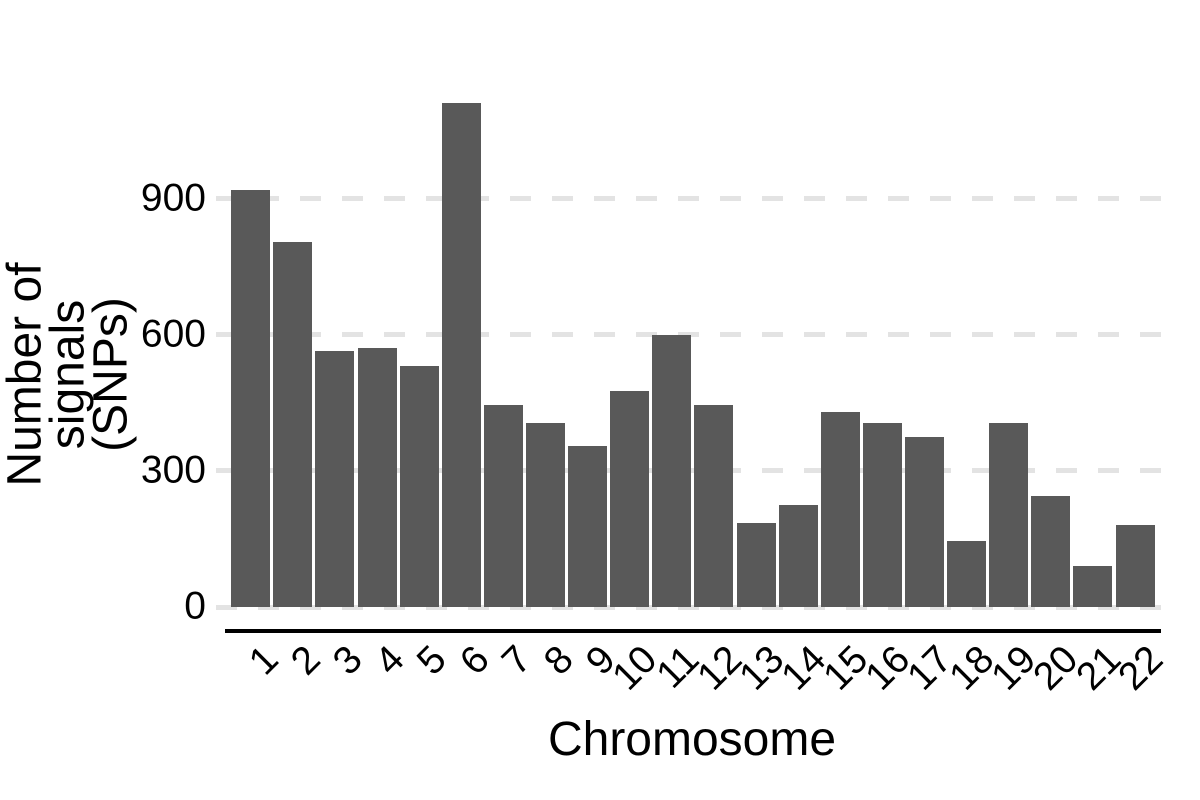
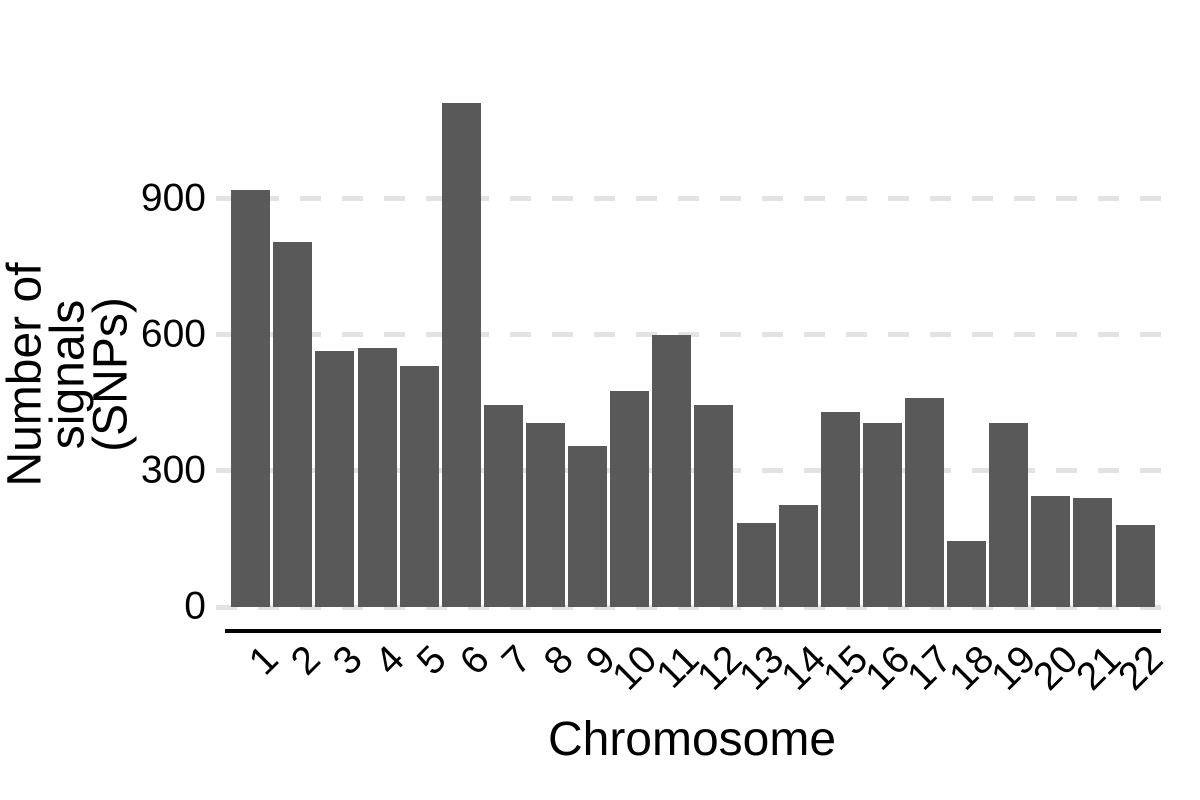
17: 380 -> 460
21: 90 -> 240
